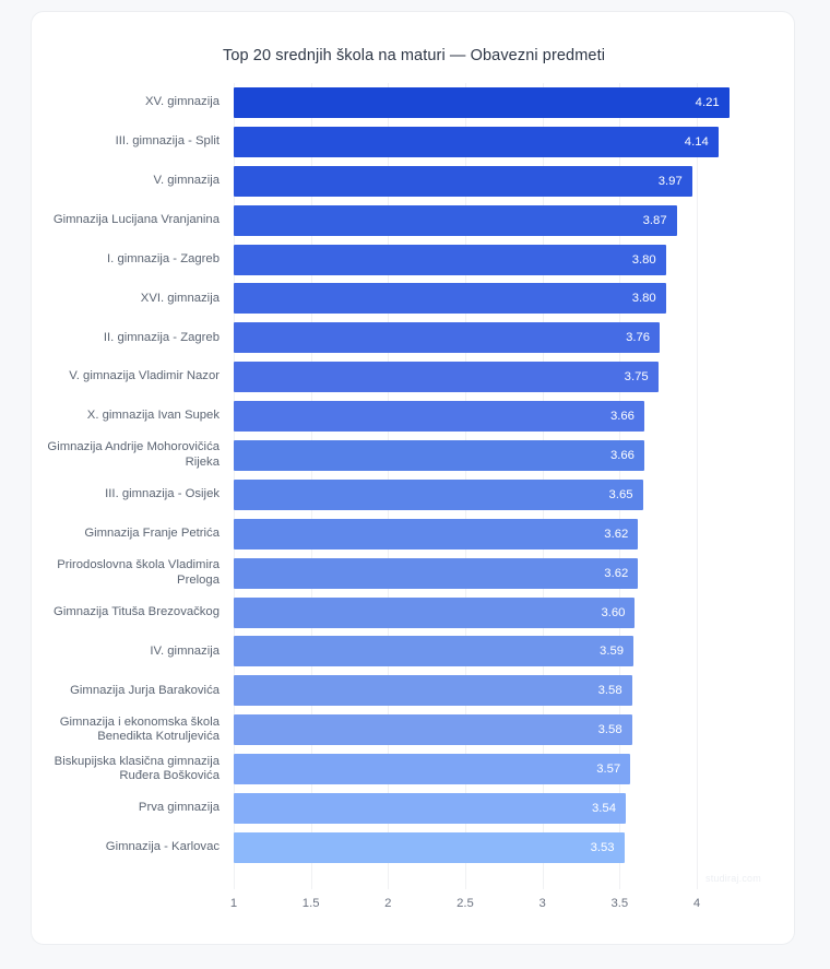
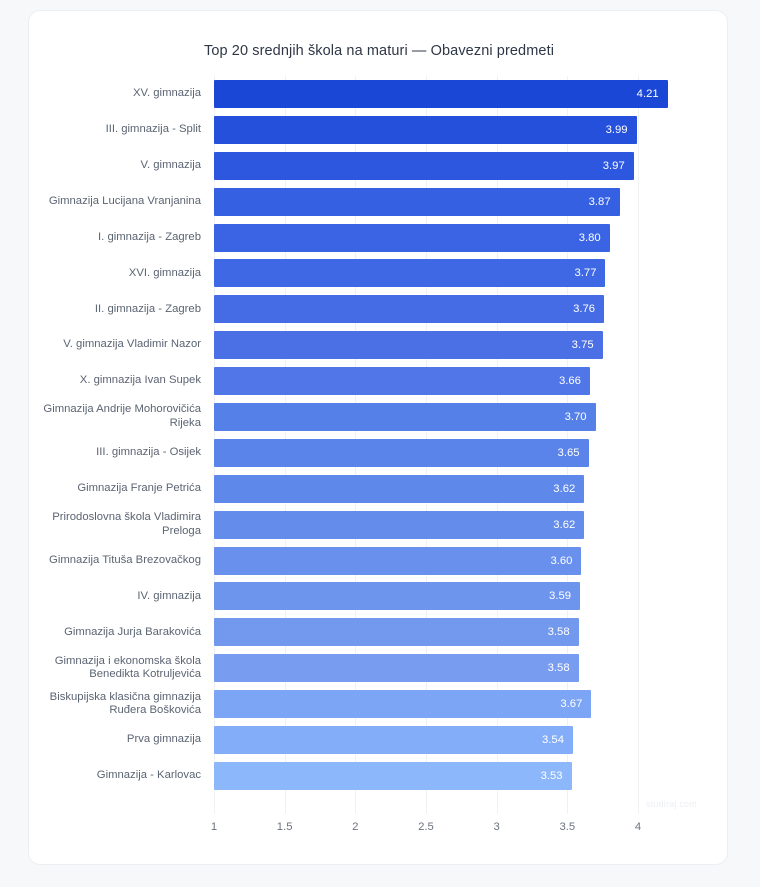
III. gimnazija - Split: 4.14 -> 3.99
XVI. gimnazija: 3.80 -> 3.77
Gimnazija Andrije Mohorovičića Rijeka: 3.66 -> 3.70
Biskupijska klasična gimnazija Ruđera Boškovića: 3.57 -> 3.67
